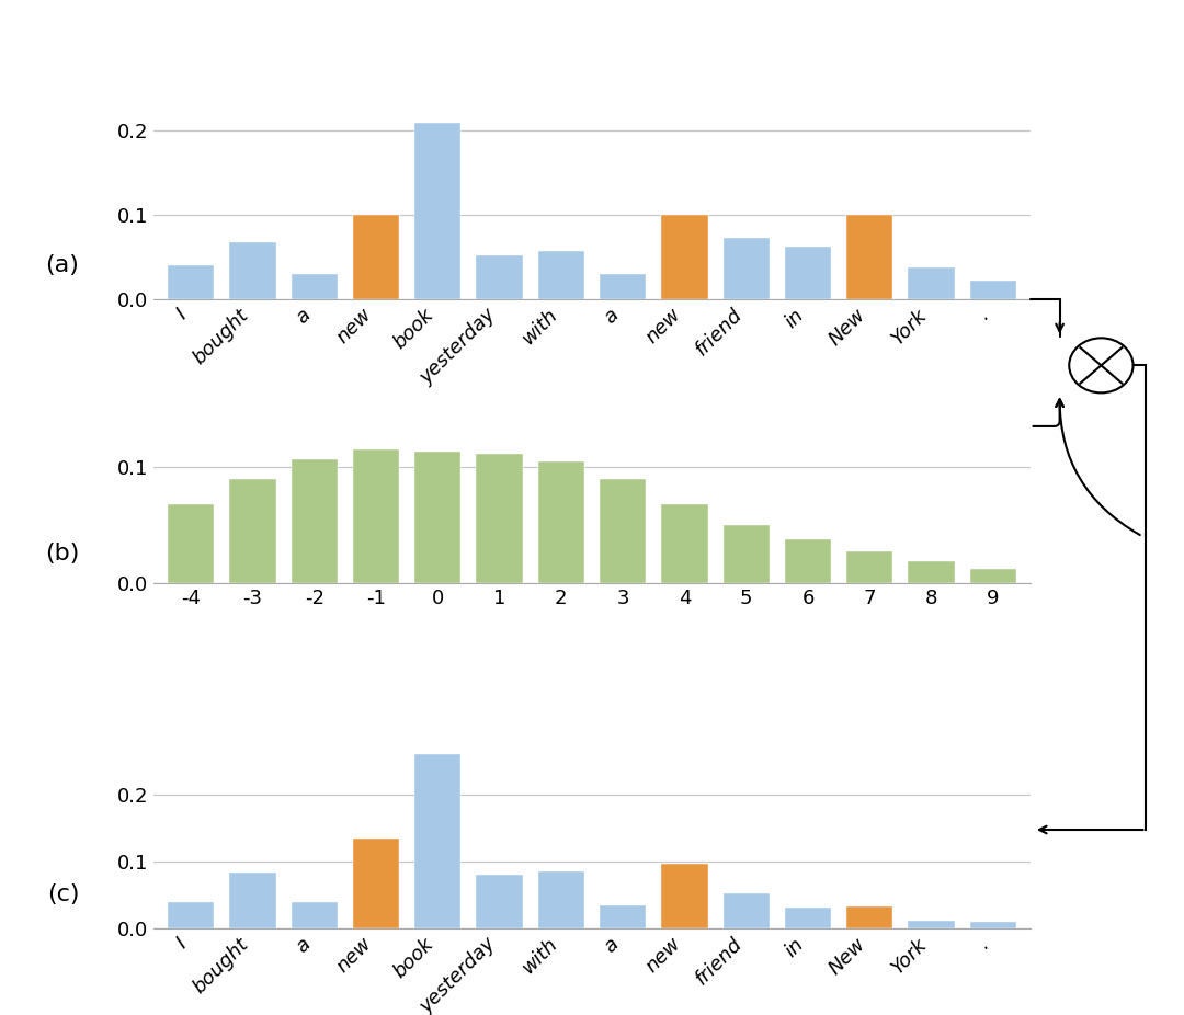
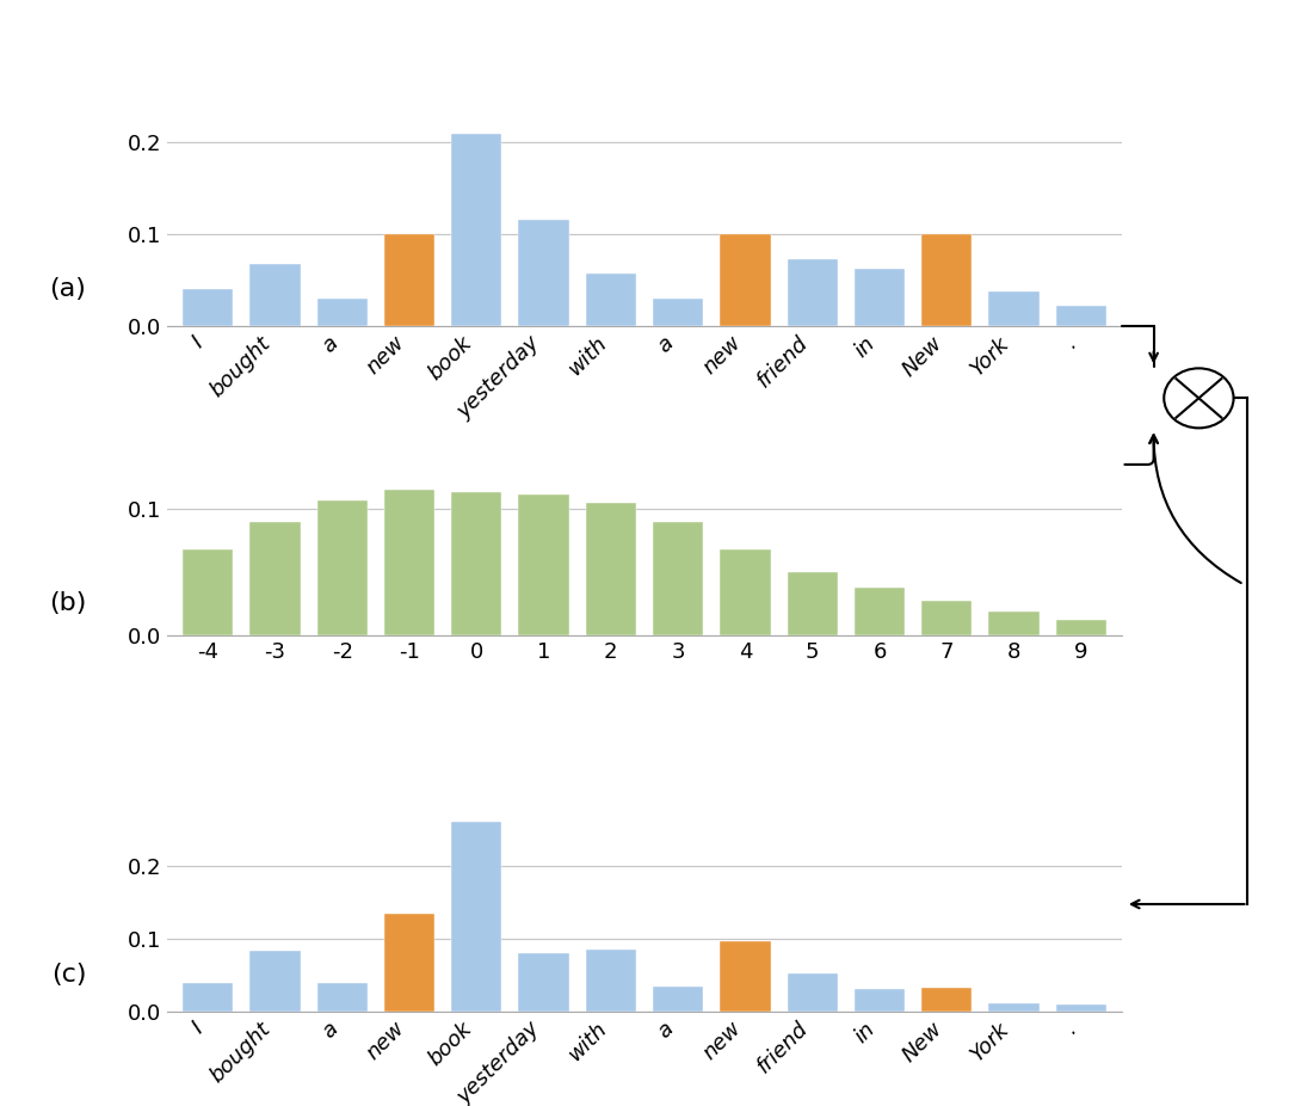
yesterday: 0.052 -> 0.116
